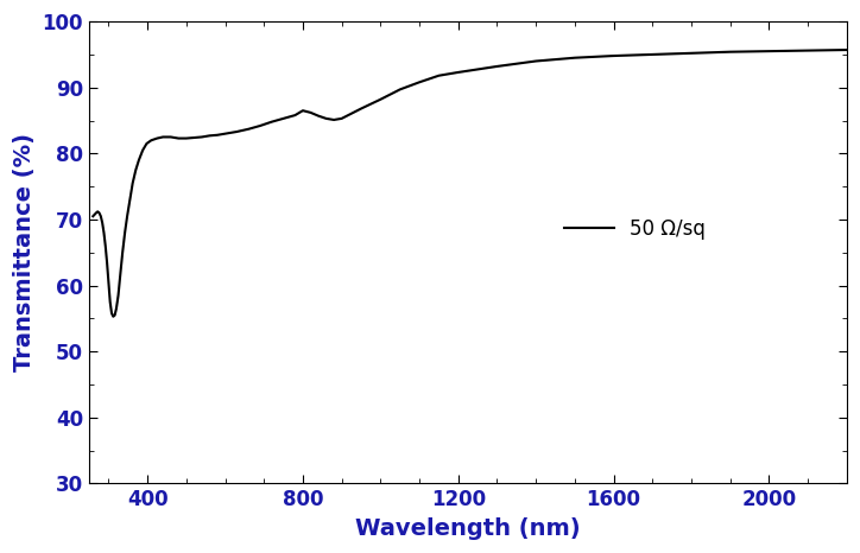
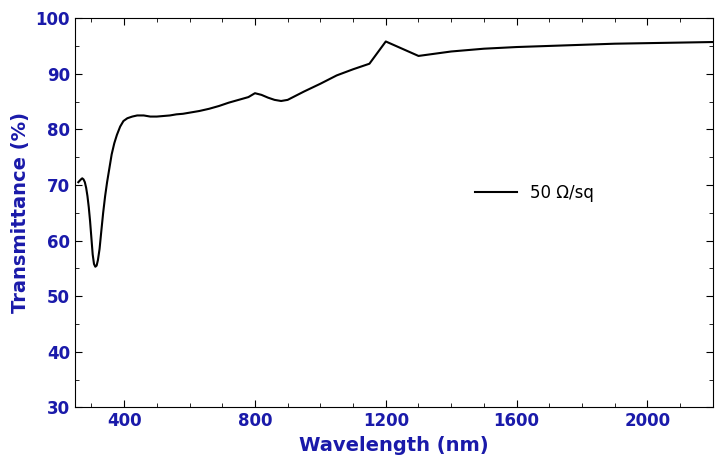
1200: 92.3 -> 95.8
